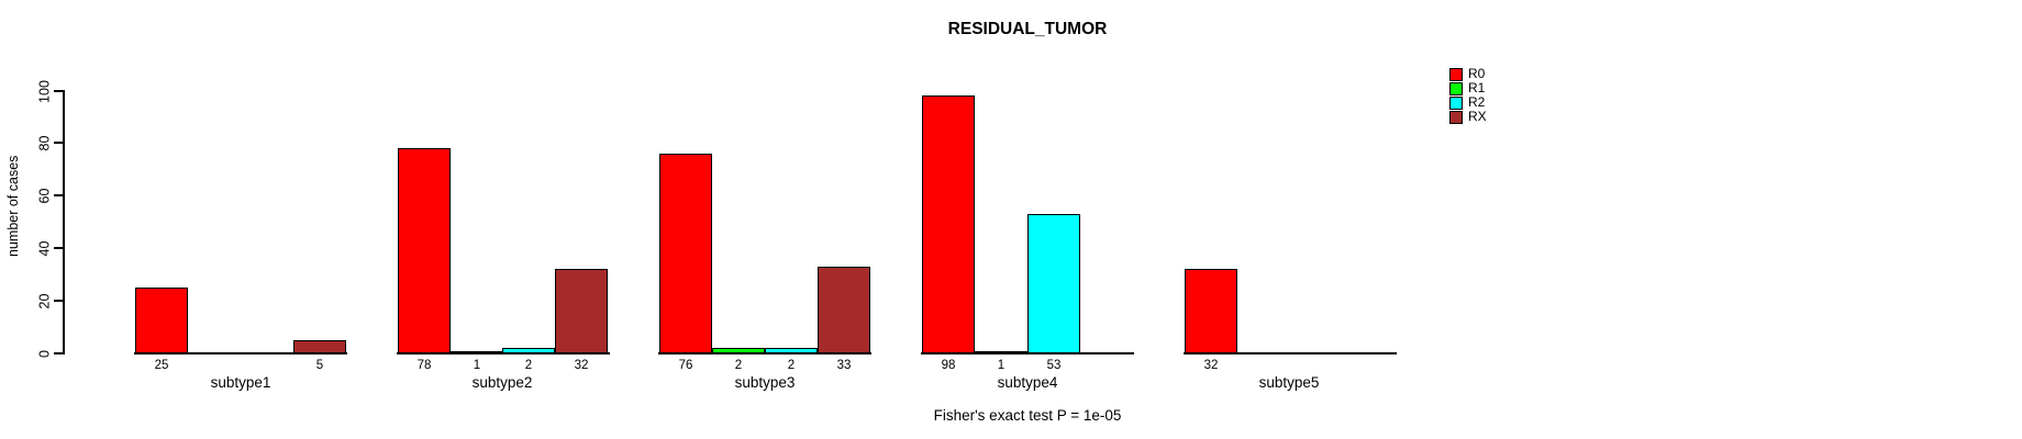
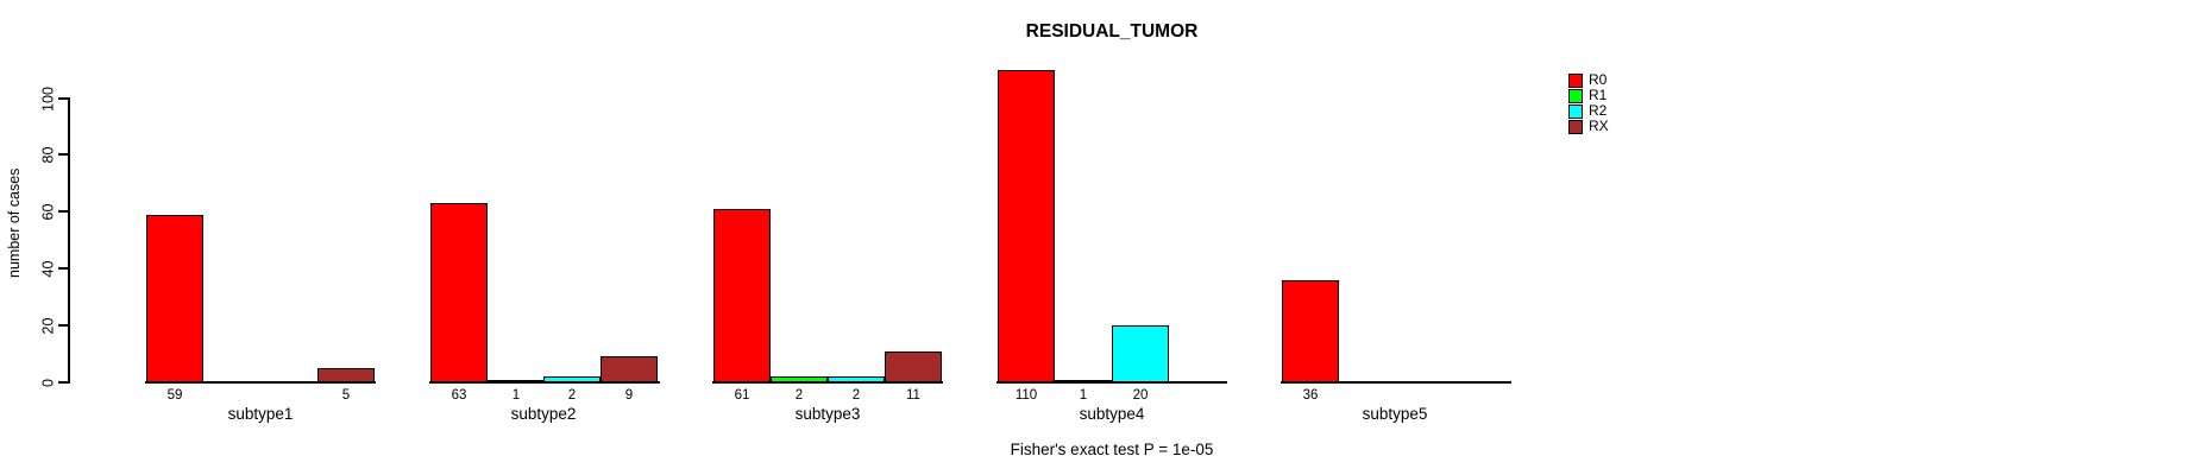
R0/subtype1: 25 -> 59
R0/subtype2: 78 -> 63
RX/subtype2: 32 -> 9
R0/subtype3: 76 -> 61
RX/subtype3: 33 -> 11
R0/subtype4: 98 -> 110
R2/subtype4: 53 -> 20
R0/subtype5: 32 -> 36
